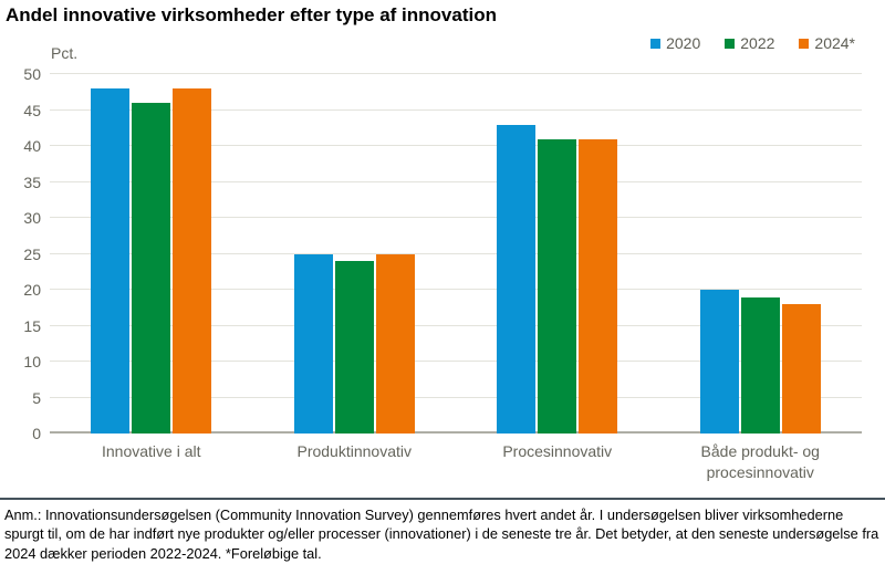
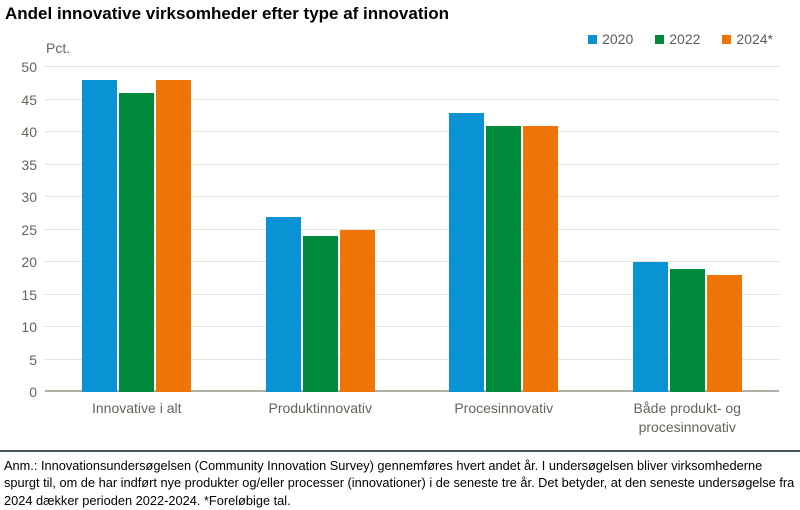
2020/Produktinnovativ: 25 -> 27
